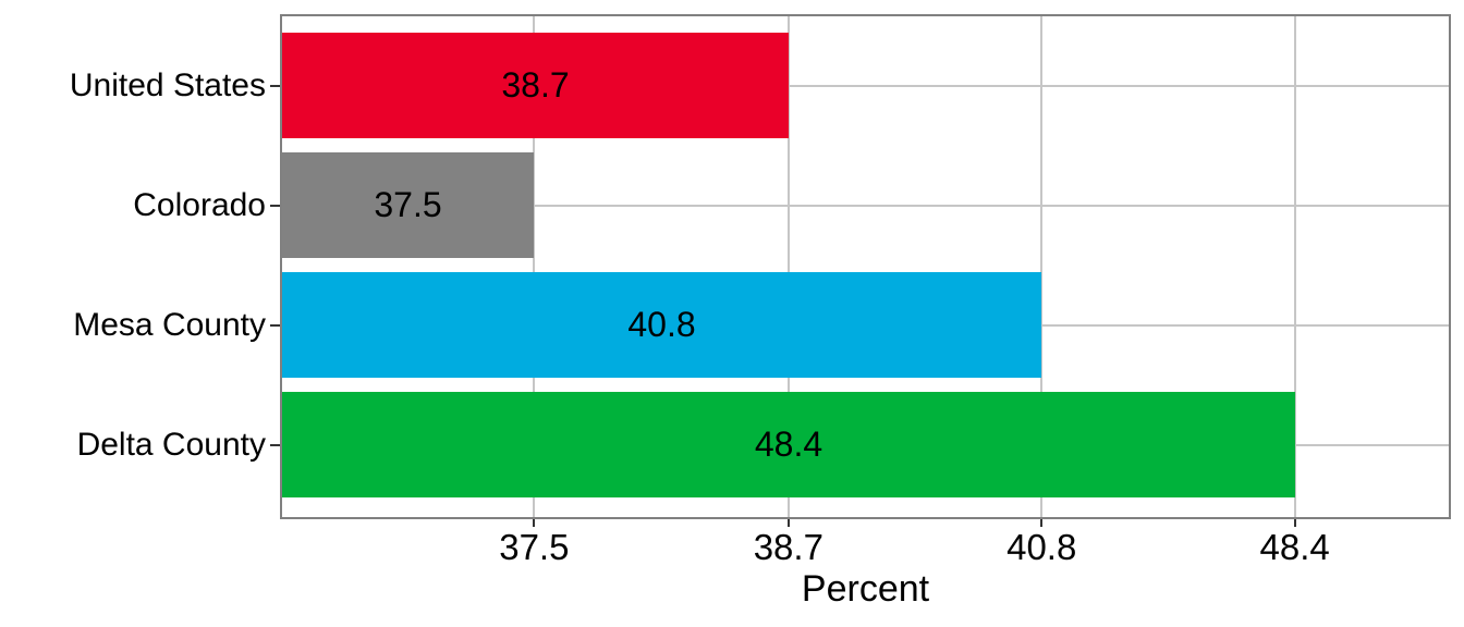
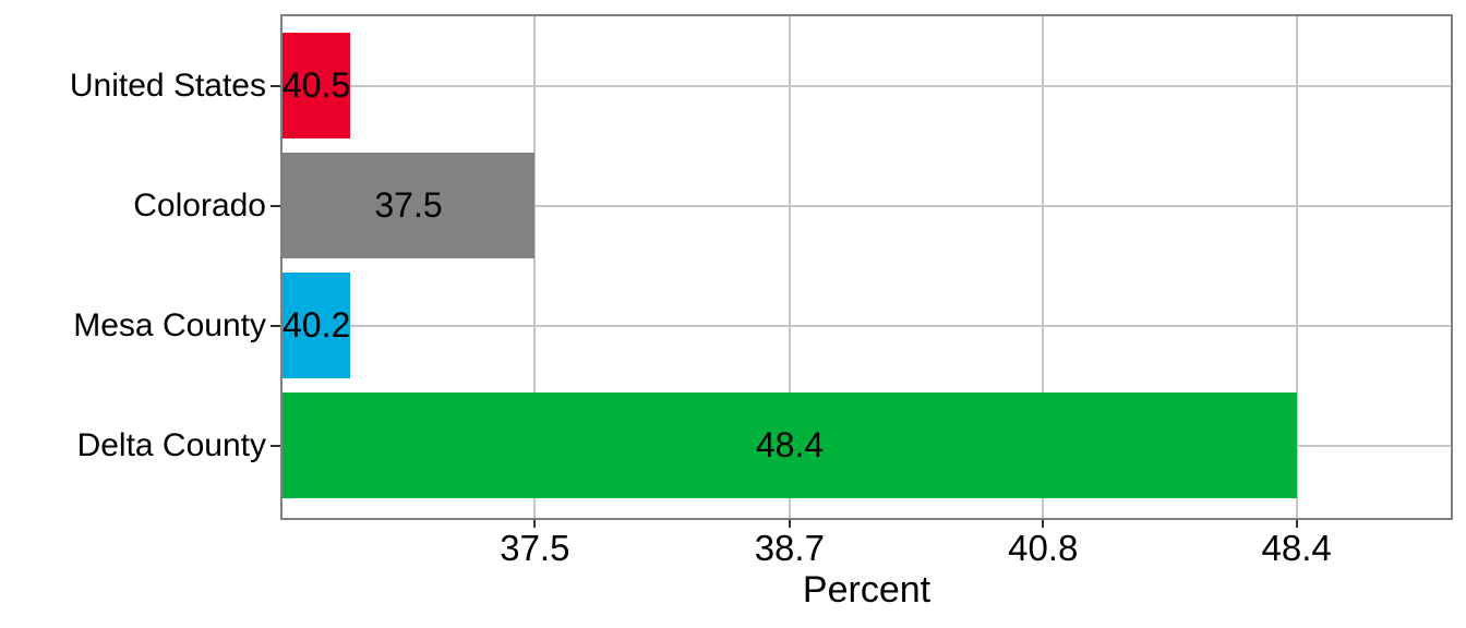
United States: 38.7 -> 40.5
Mesa County: 40.8 -> 40.2
